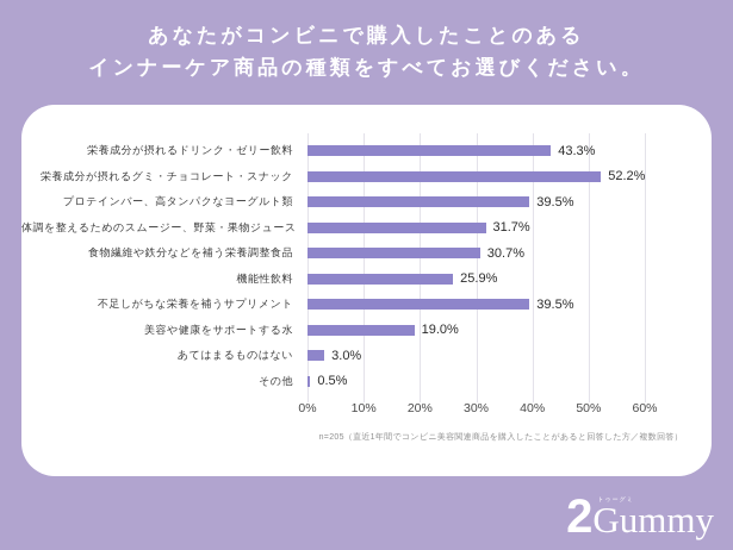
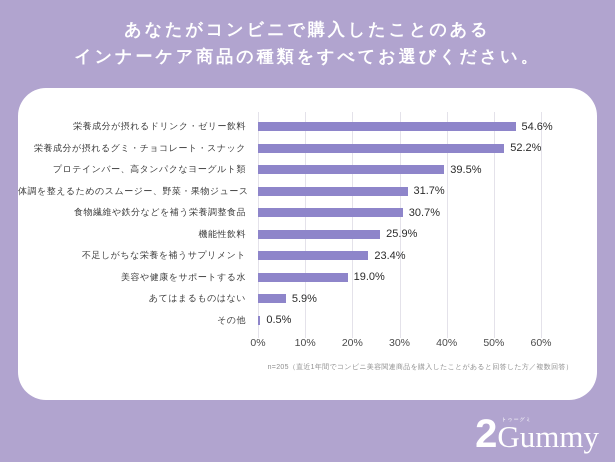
栄養成分が摂れるドリンク・ゼリー飲料: 43.3% -> 54.6%
不足しがちな栄養を補うサプリメント: 39.5% -> 23.4%
あてはまるものはない: 3.0% -> 5.9%
